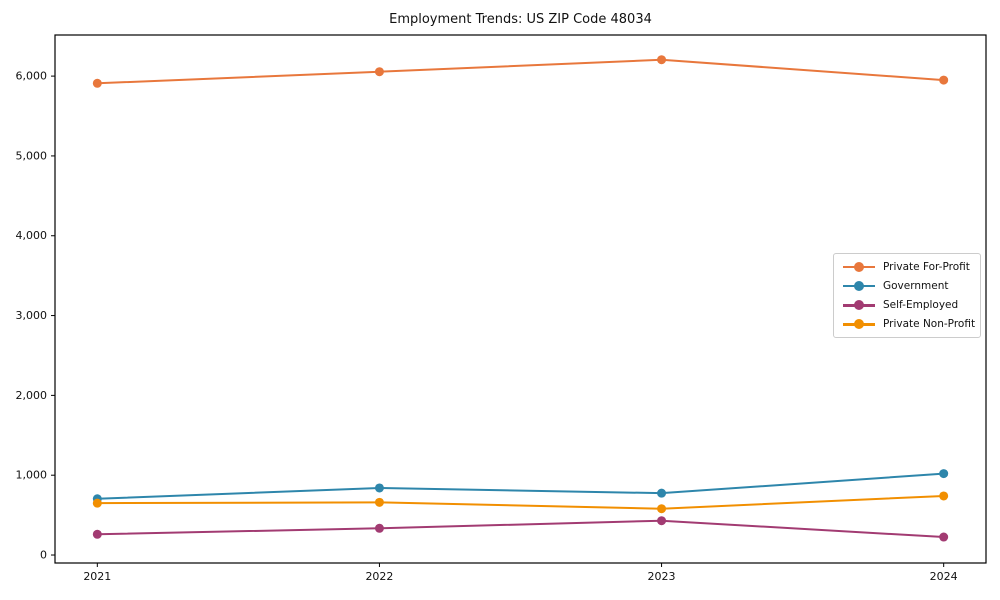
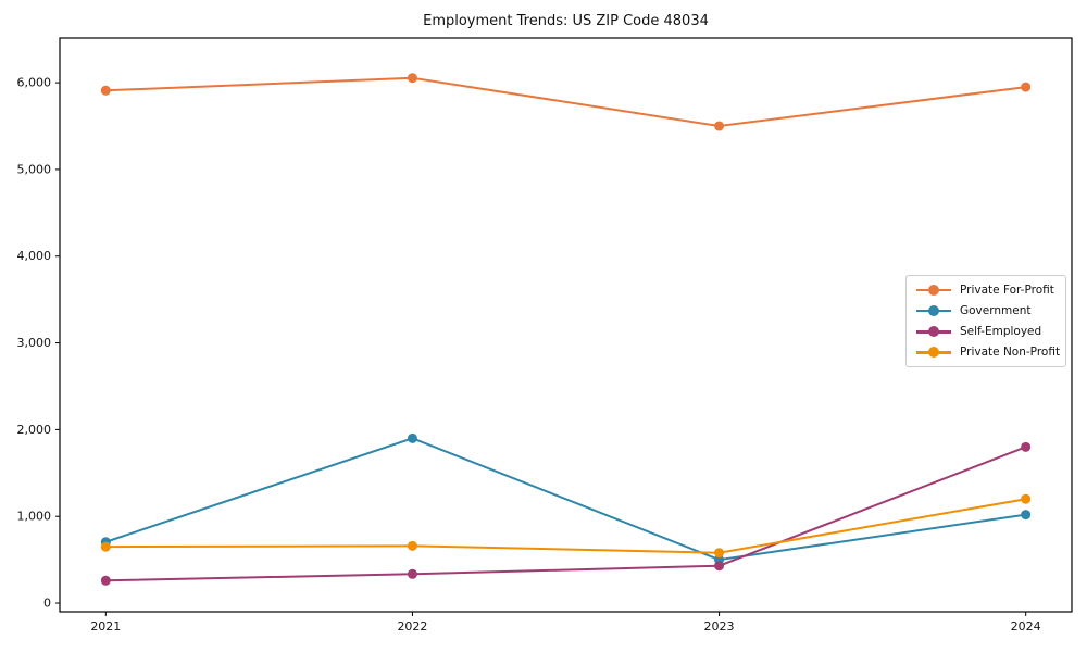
Government/2022: 800 -> 1900
Private For-Profit/2023: 6200 -> 5500
Government/2023: 800 -> 500
Self-Employed/2024: 200 -> 1800
Private Non-Profit/2024: 700 -> 1200
